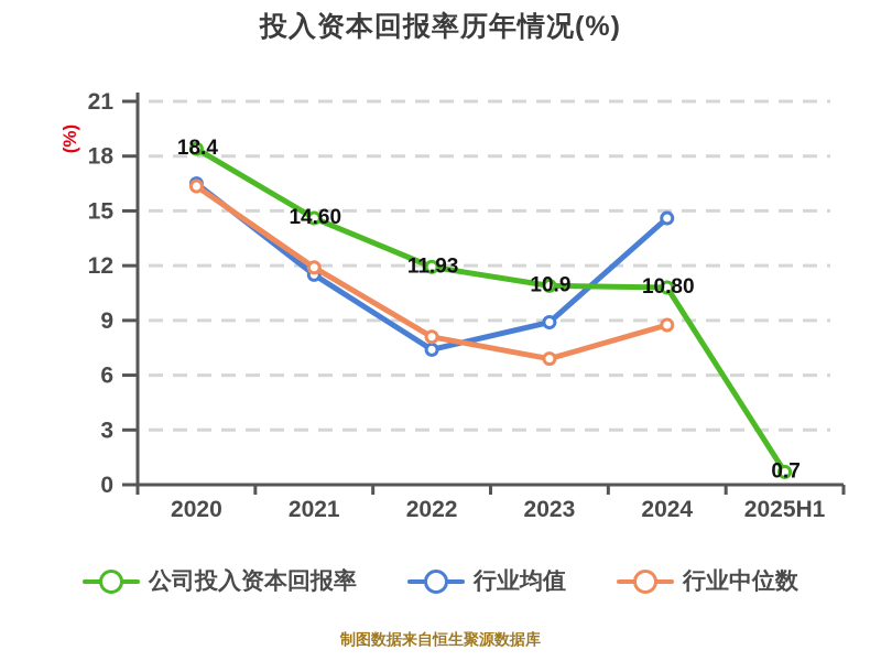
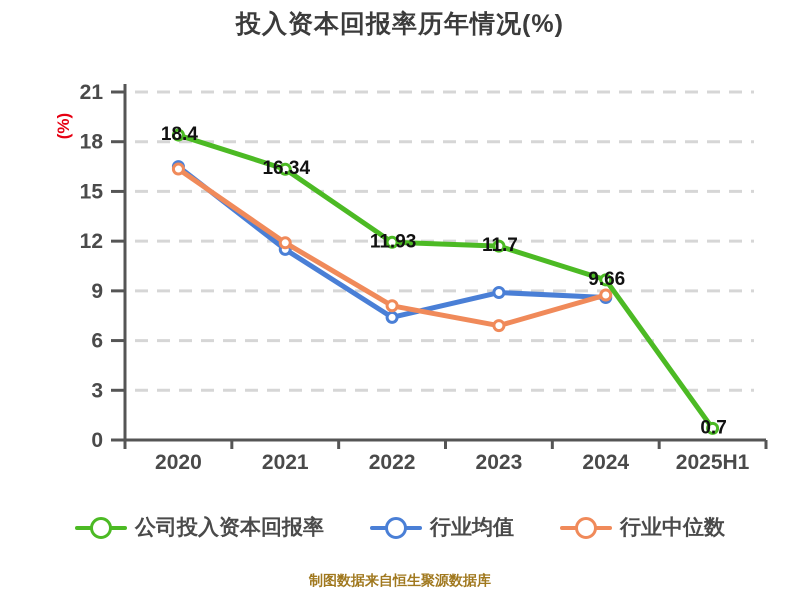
公司投入资本回报率/2021: 14.60 -> 16.34
公司投入资本回报率/2023: 10.9 -> 11.7
公司投入资本回报率/2024: 10.80 -> 9.66
行业均值/2024: 14.6 -> 8.6
